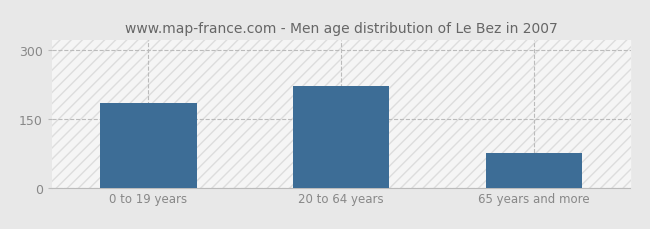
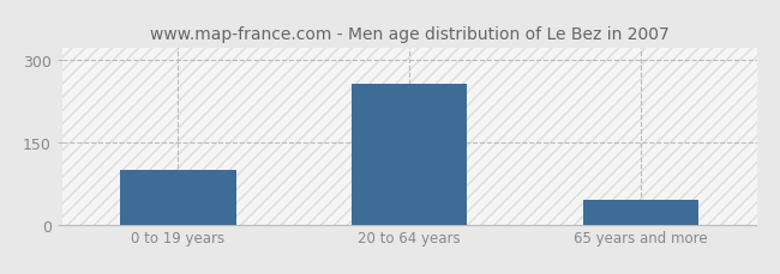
0 to 19 years: 185 -> 100
20 to 64 years: 220 -> 255
65 years and more: 75 -> 45
